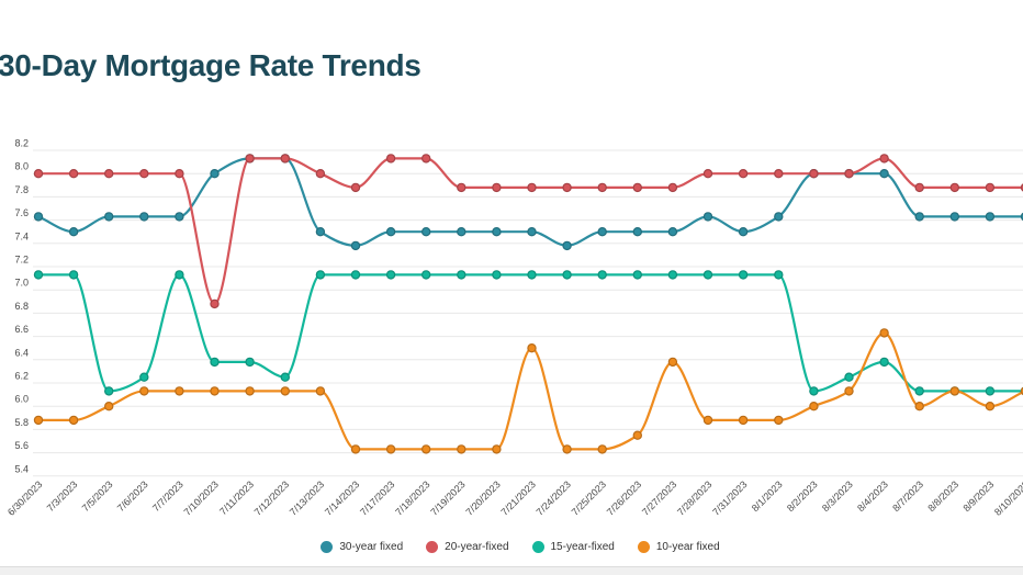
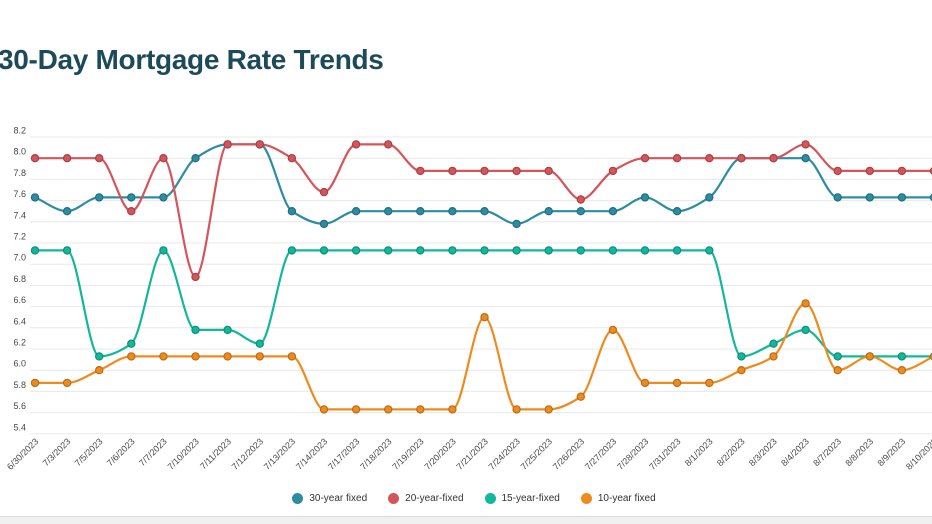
20-year-fixed/7/6/2023: 8.00 -> 7.50
20-year-fixed/7/14/2023: 7.88 -> 7.68
20-year-fixed/7/26/2023: 7.88 -> 7.61
